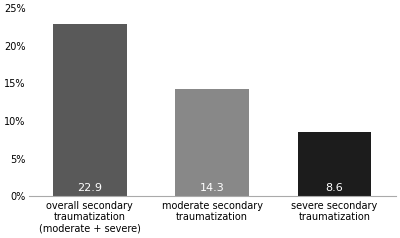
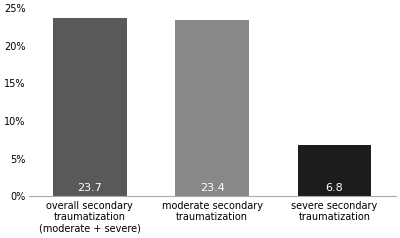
overall secondary traumatization (moderate + severe): 22.9 -> 23.7
moderate secondary traumatization: 14.3 -> 23.4
severe secondary traumatization: 8.6 -> 6.8
